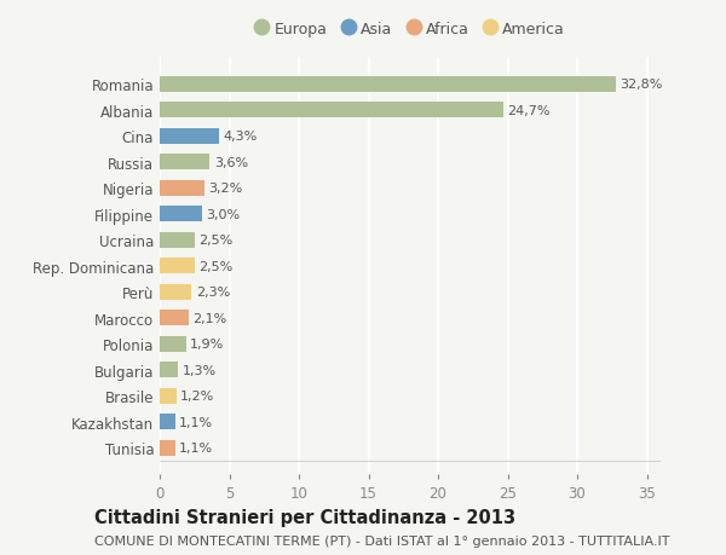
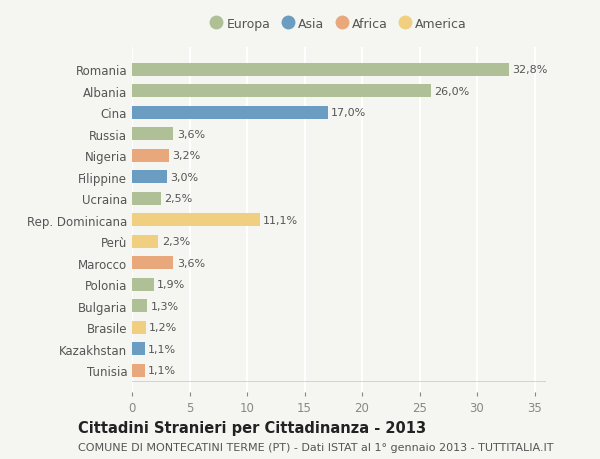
Albania: 24,7% -> 26,0%
Cina: 4,3% -> 17,0%
Rep. Dominicana: 2,5% -> 11,1%
Marocco: 2,1% -> 3,6%
